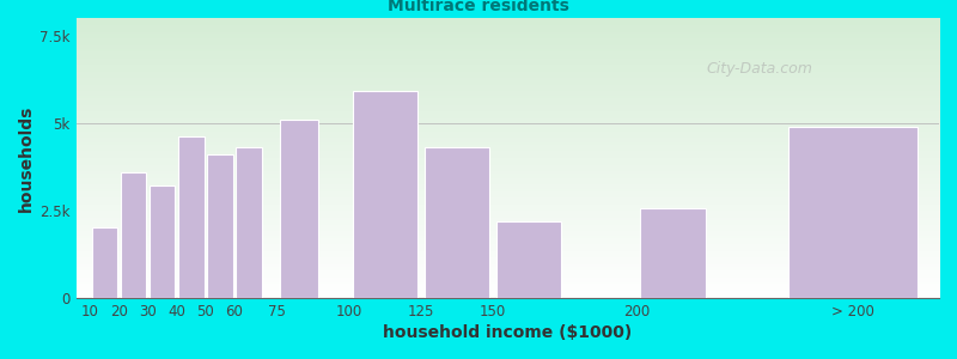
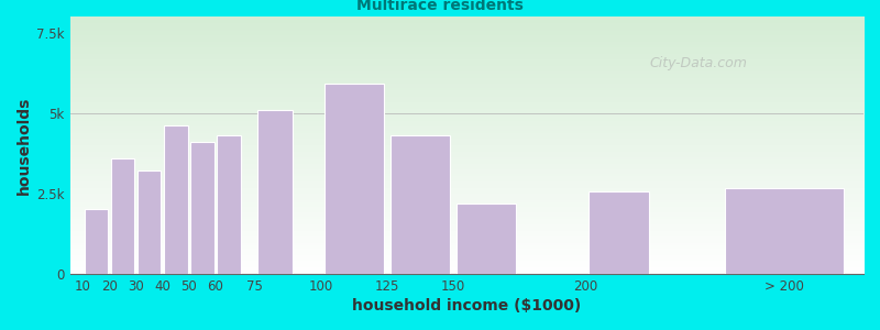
> 200: 4.90k -> 2.65k
